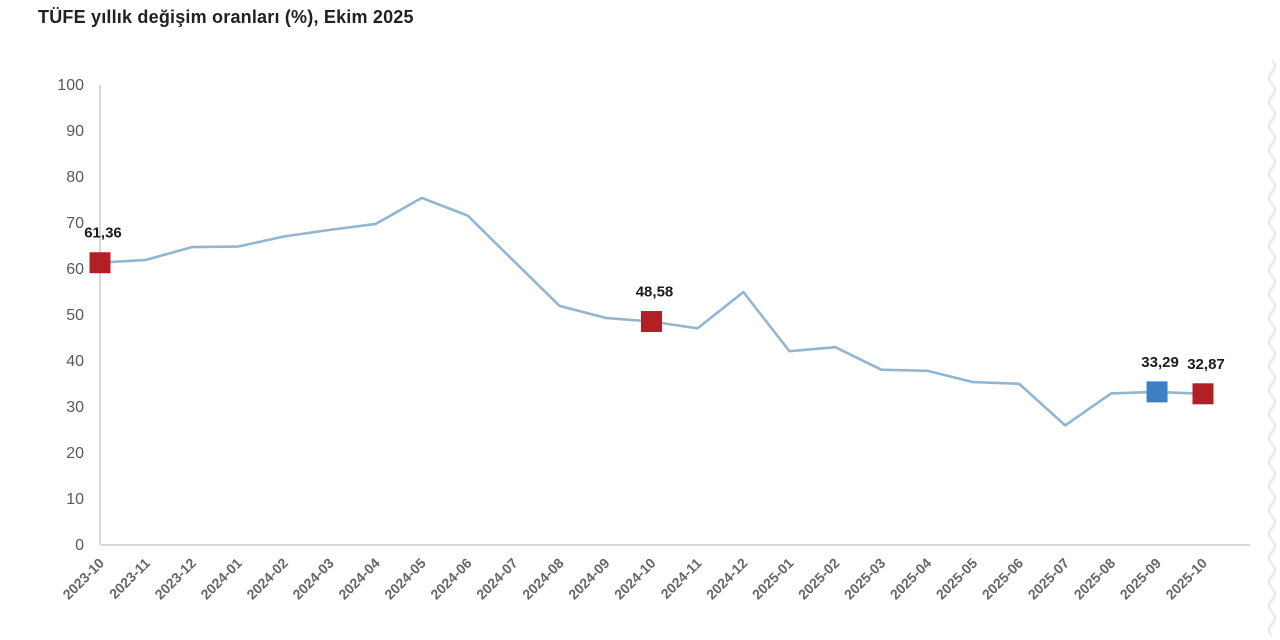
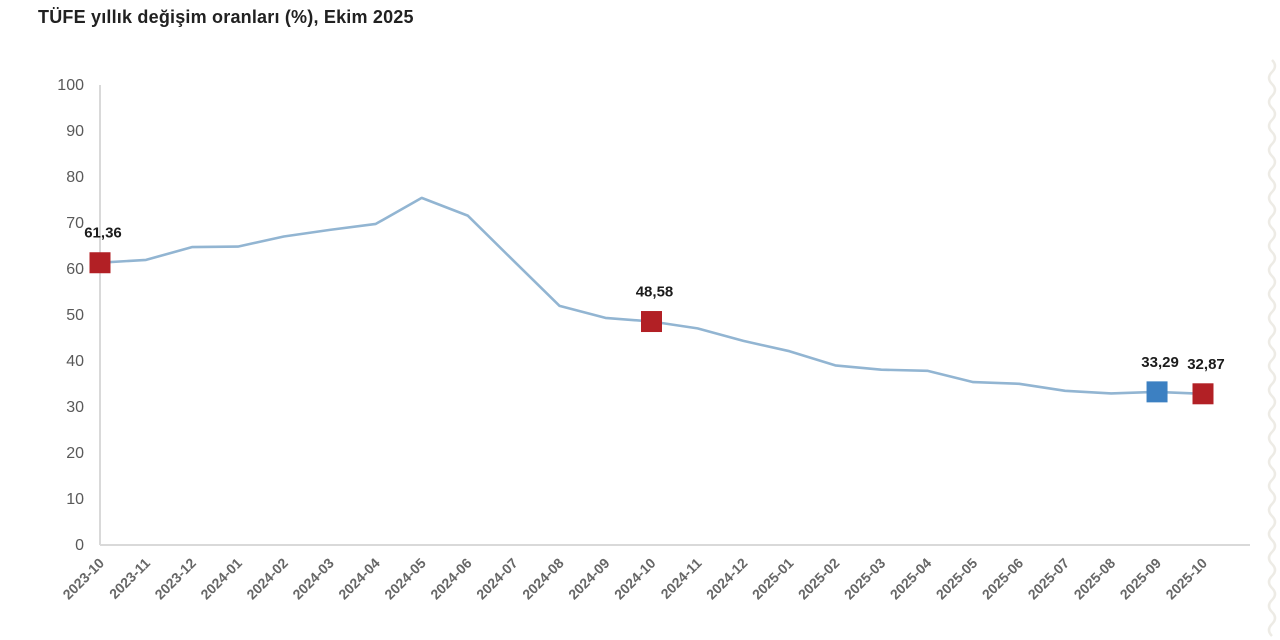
2024-12: 55 -> 44
2025-02: 43 -> 39
2025-07: 26 -> 34
